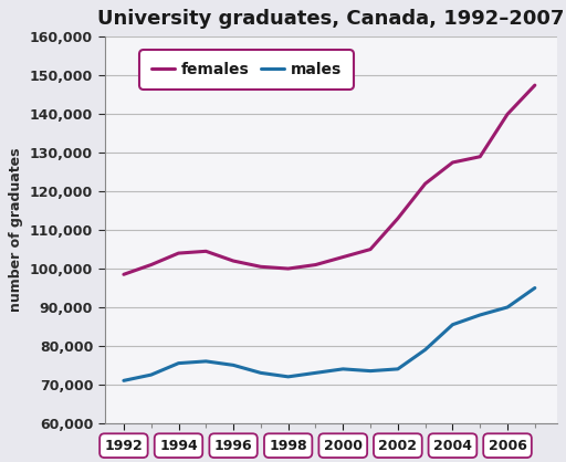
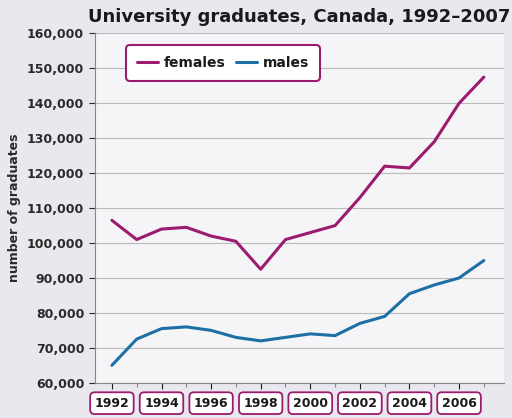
females/1992: 98,500 -> 106,500
males/1992: 71,000 -> 65,000
females/1998: 100,000 -> 92,500
males/2002: 74,000 -> 77,000
females/2004: 127,500 -> 121,500
